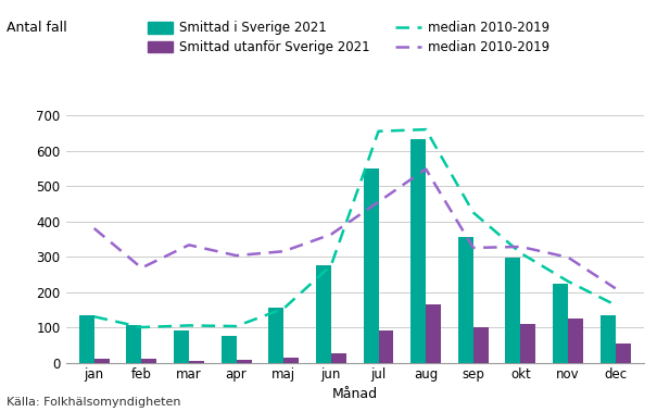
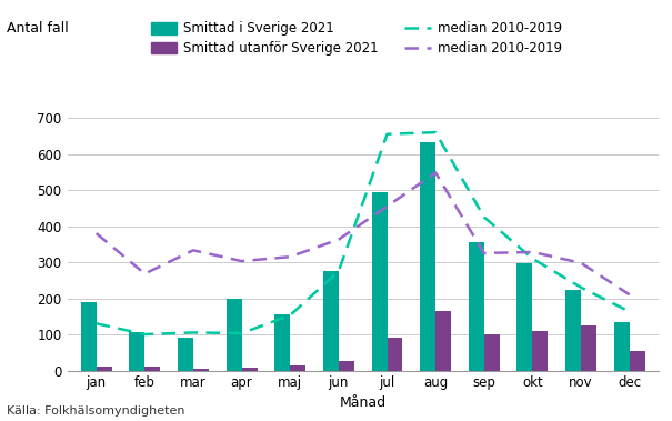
Smittad i Sverige 2021/jan: 133 -> 190
Smittad i Sverige 2021/apr: 77 -> 200
Smittad i Sverige 2021/jul: 550 -> 495
